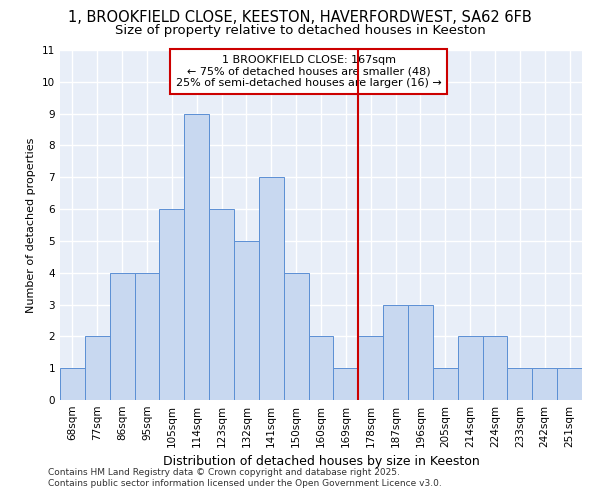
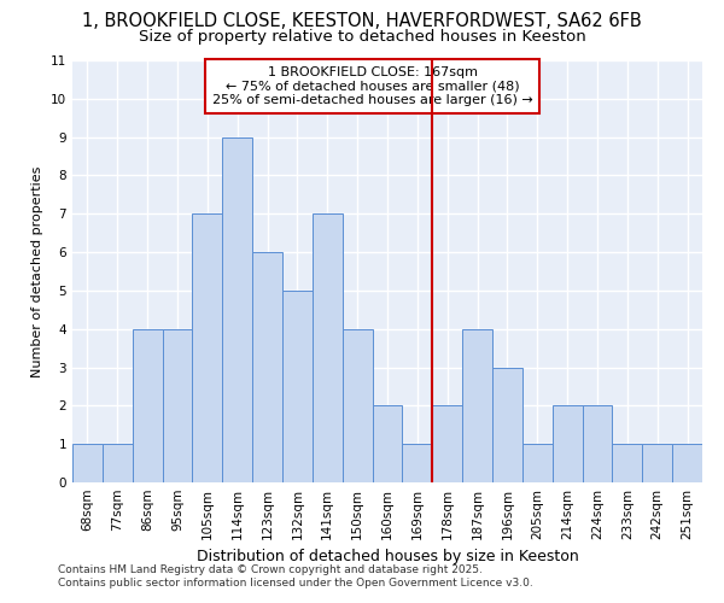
77sqm: 2 -> 1
105sqm: 6 -> 7
187sqm: 3 -> 4
